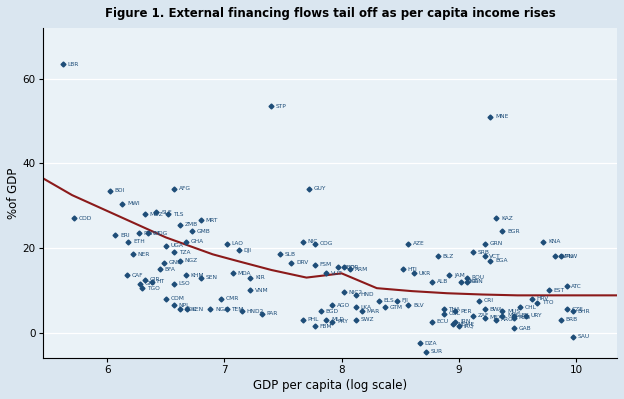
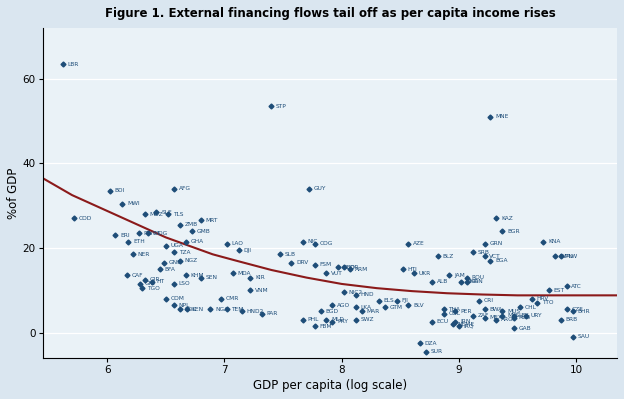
8: 14.0 -> 11.5
